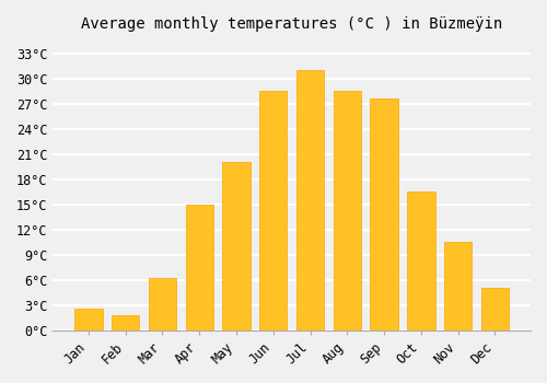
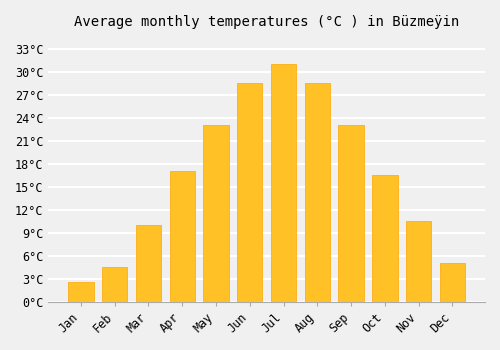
Feb: 1.8°C -> 4.5°C
Mar: 6.2°C -> 10.0°C
Apr: 15.0°C -> 17.0°C
May: 20.0°C -> 23.0°C
Sep: 27.6°C -> 23.0°C
